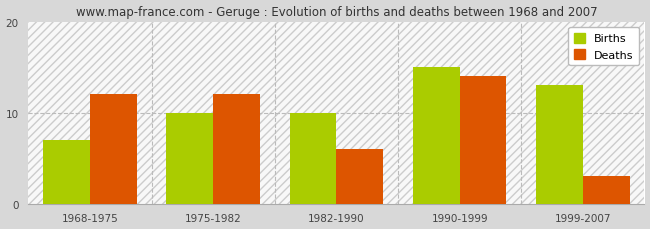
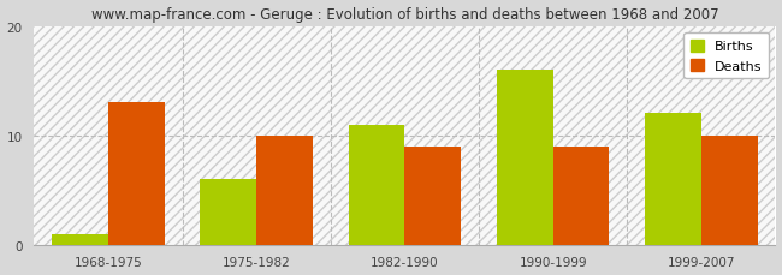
Births/1968-1975: 7 -> 1
Deaths/1968-1975: 12 -> 13
Births/1975-1982: 10 -> 6
Deaths/1975-1982: 12 -> 10
Births/1982-1990: 10 -> 11
Deaths/1982-1990: 6 -> 9
Births/1990-1999: 15 -> 16
Deaths/1990-1999: 14 -> 9
Births/1999-2007: 13 -> 12
Deaths/1999-2007: 3 -> 10
